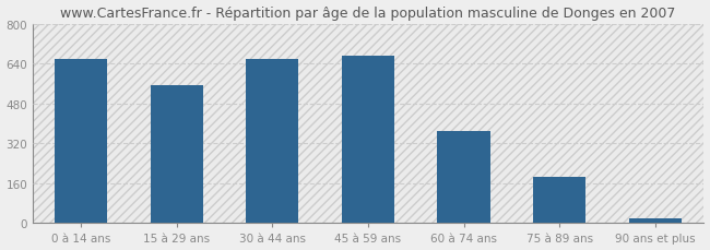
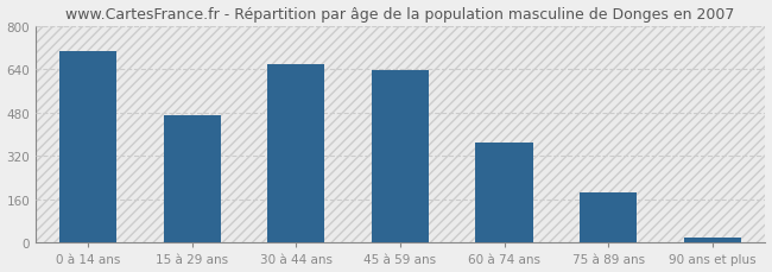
0 à 14 ans: 660 -> 705
15 à 29 ans: 555 -> 470
45 à 59 ans: 670 -> 635
